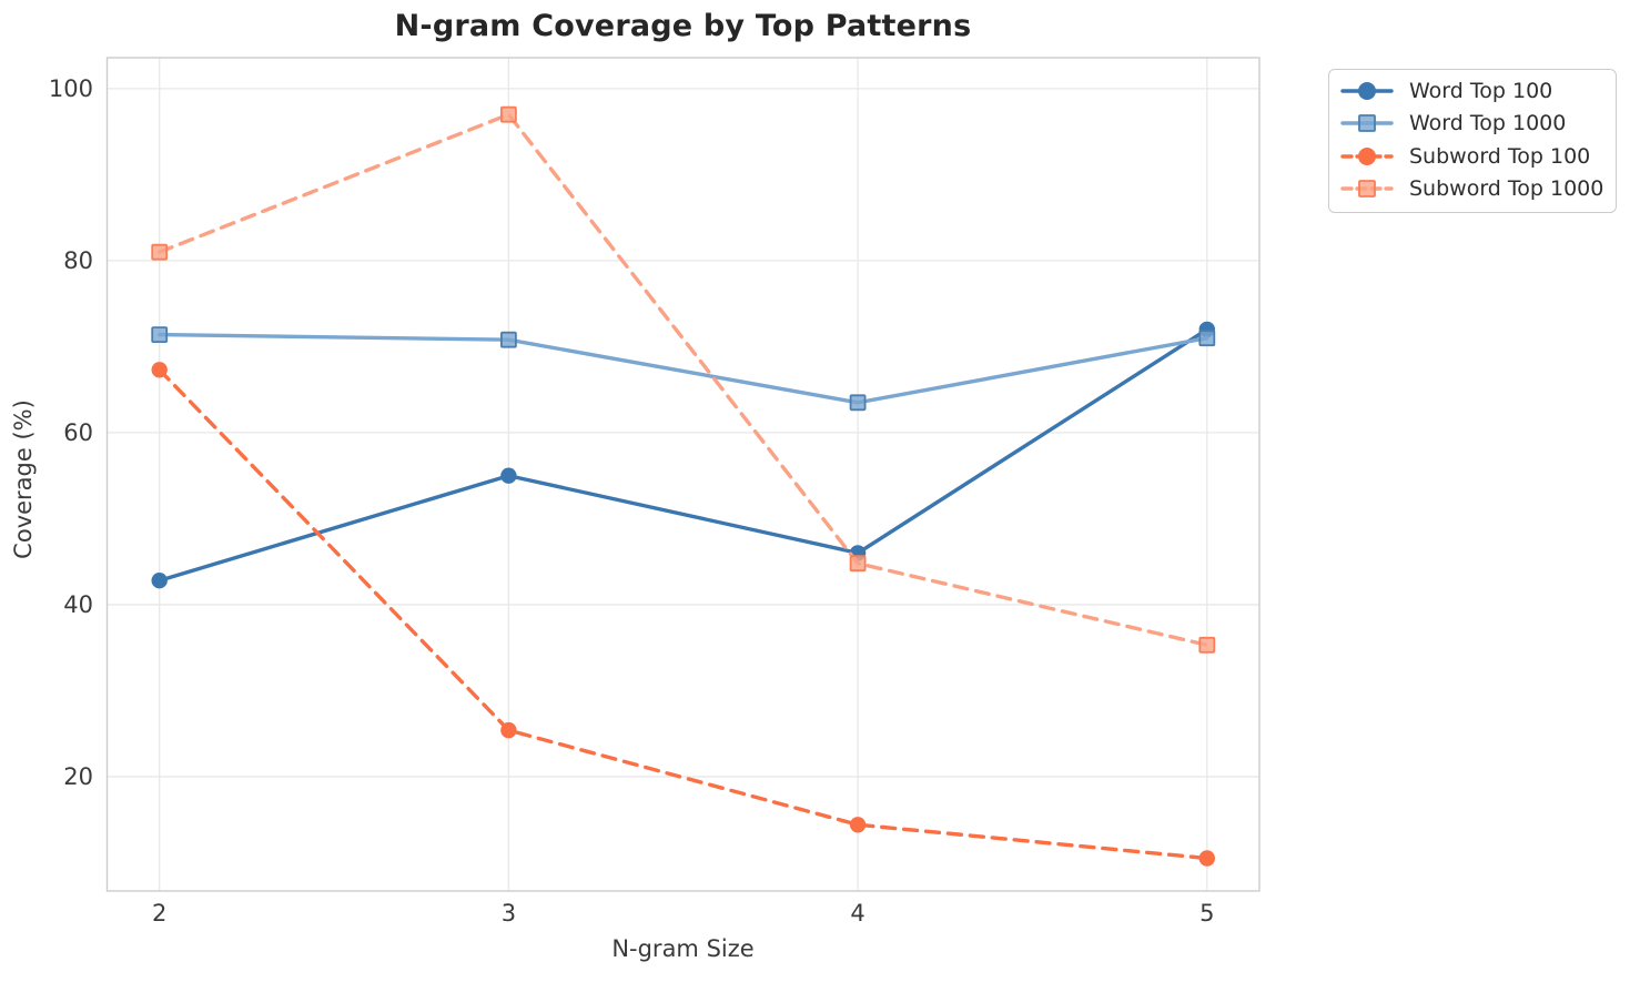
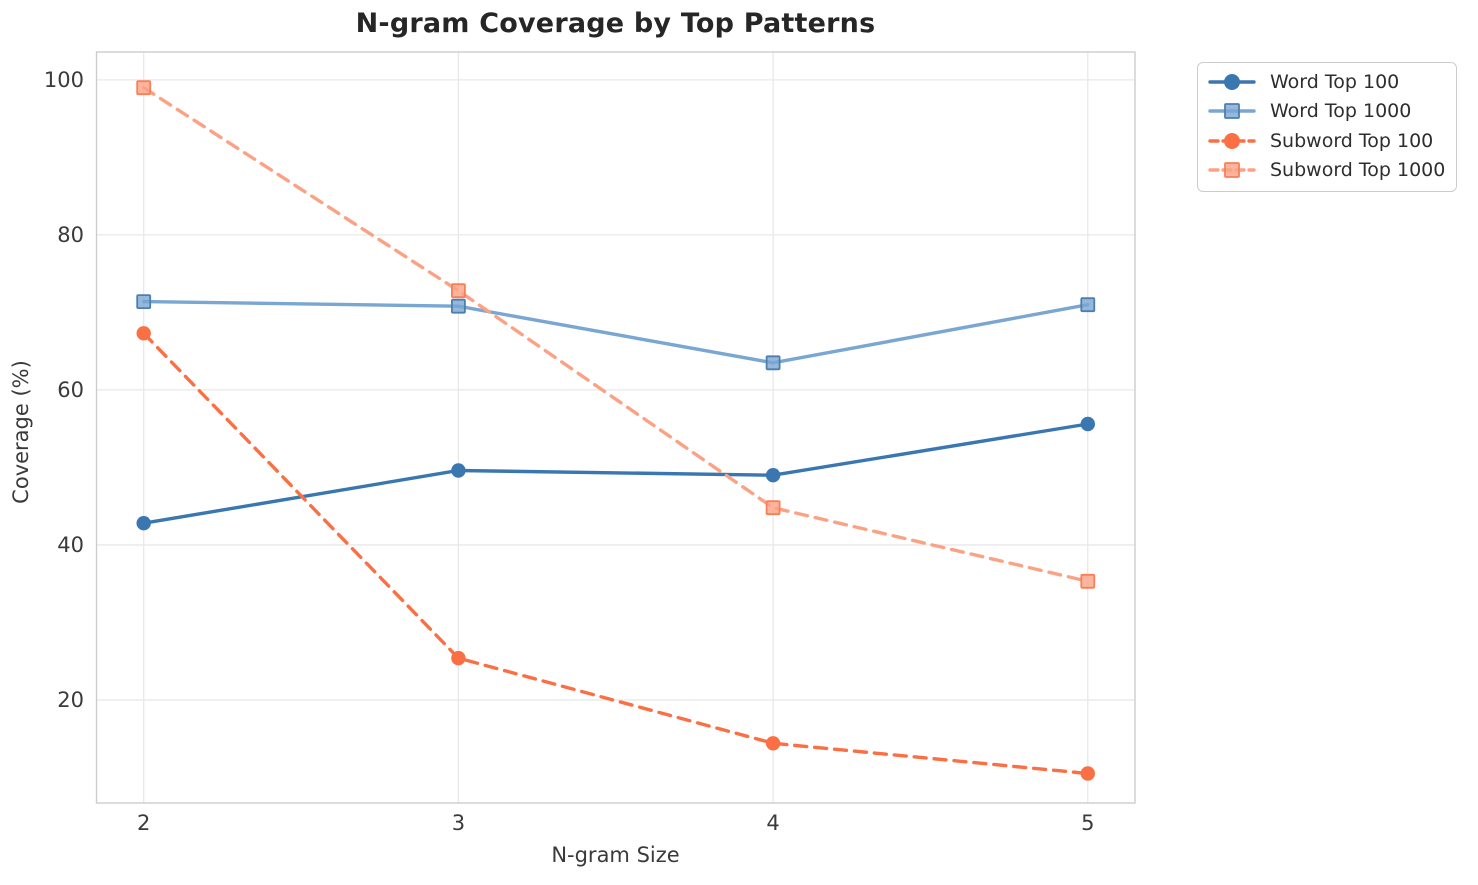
Subword Top 1000/2: 81 -> 99
Word Top 100/3: 55 -> 50
Subword Top 1000/3: 97 -> 73
Word Top 100/4: 46 -> 49
Word Top 100/5: 72 -> 56
